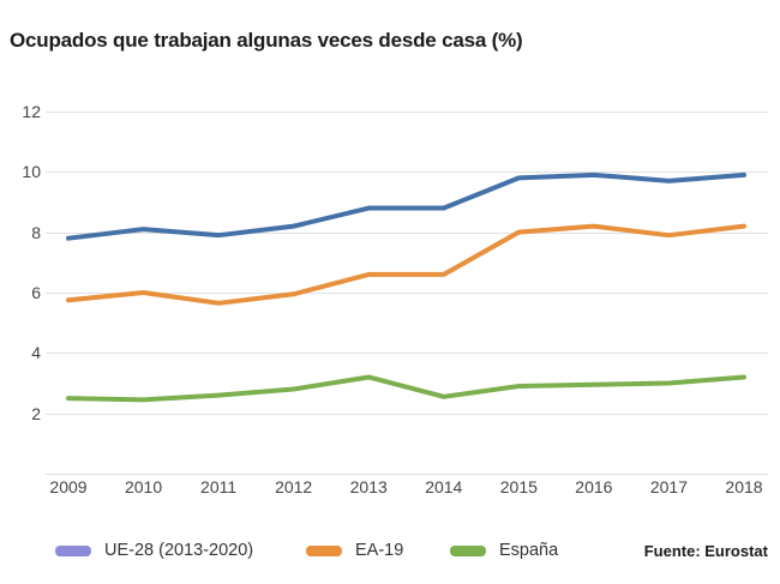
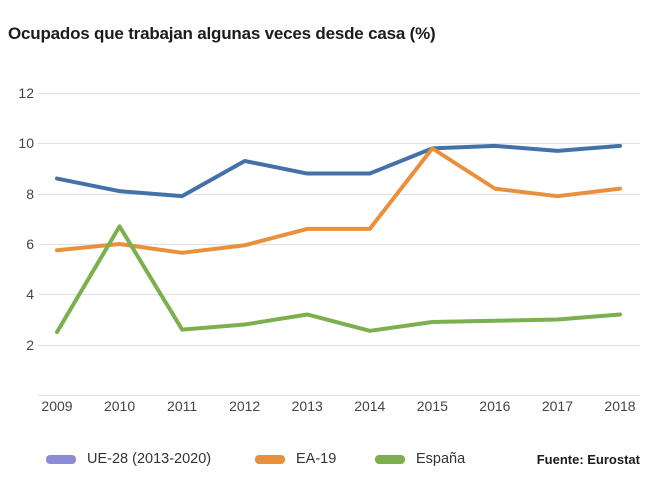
UE-28 (2013-2020)/2009: 7.8 -> 8.6
España/2010: 2.5 -> 6.7
UE-28 (2013-2020)/2012: 8.2 -> 9.3
EA-19/2015: 8.0 -> 9.8
